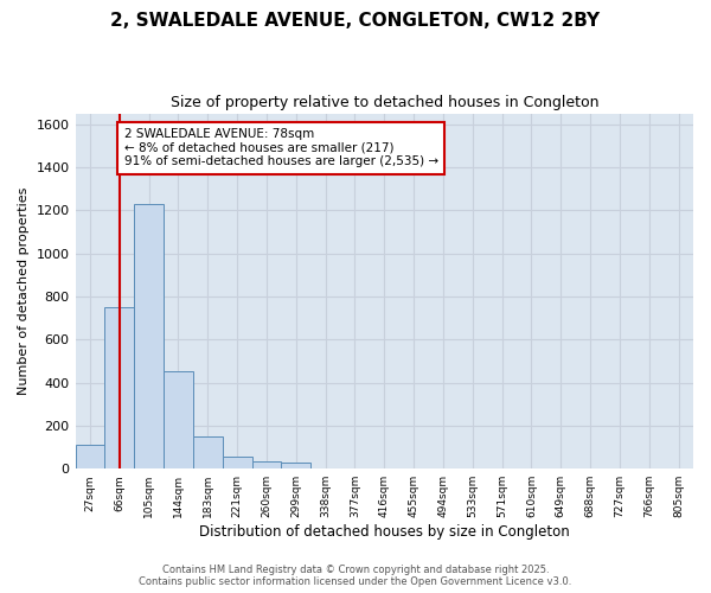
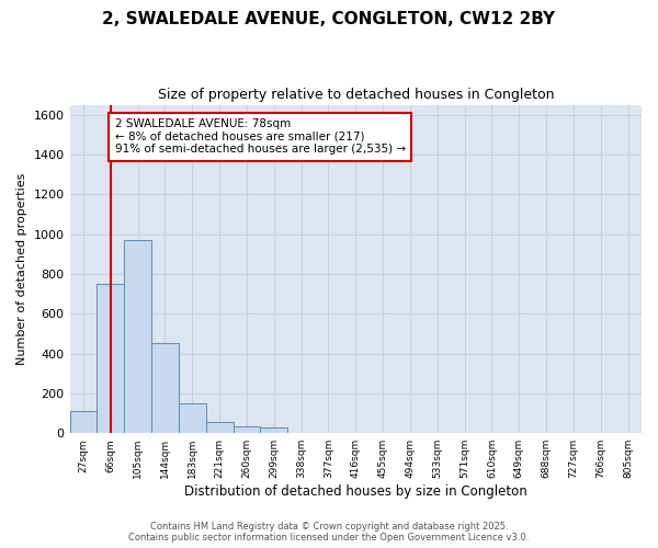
105sqm: 1230 -> 970
